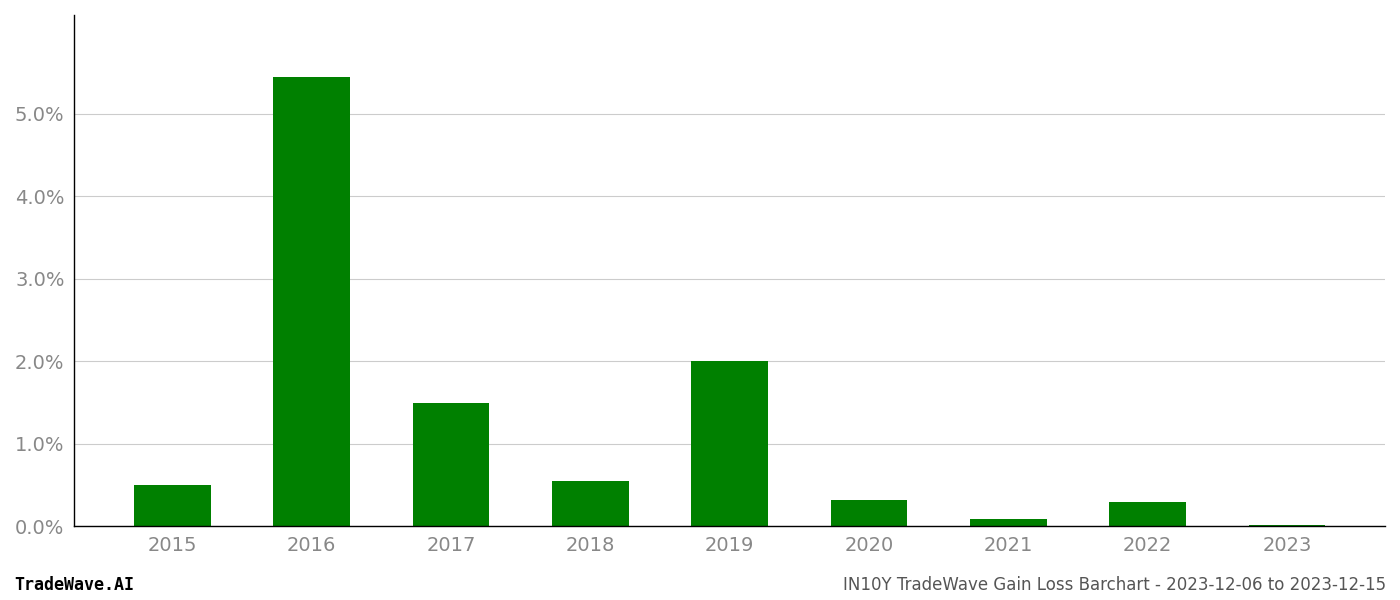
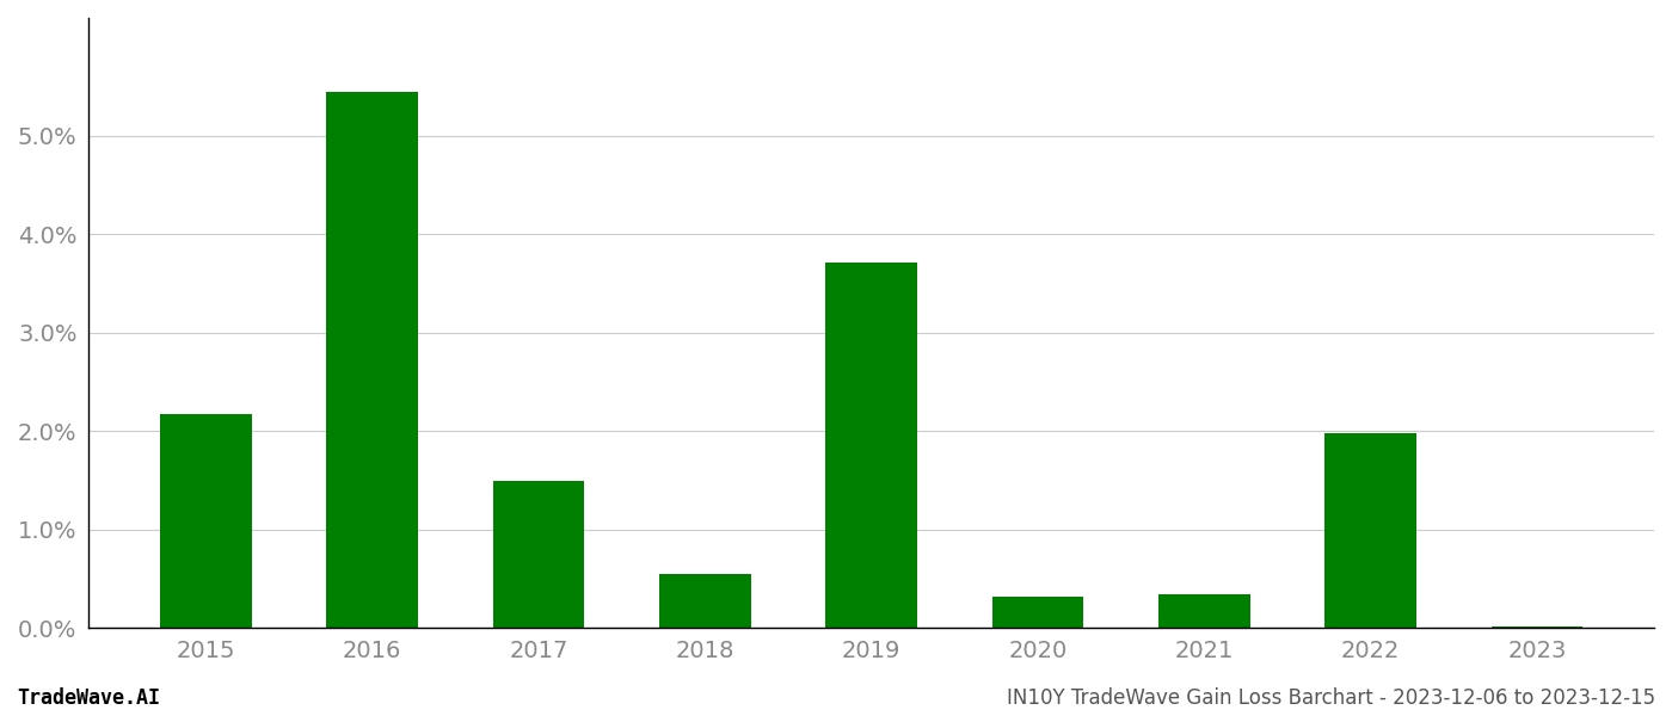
2015: 0.50% -> 2.18%
2019: 2.01% -> 3.72%
2021: 0.09% -> 0.34%
2022: 0.30% -> 1.98%
